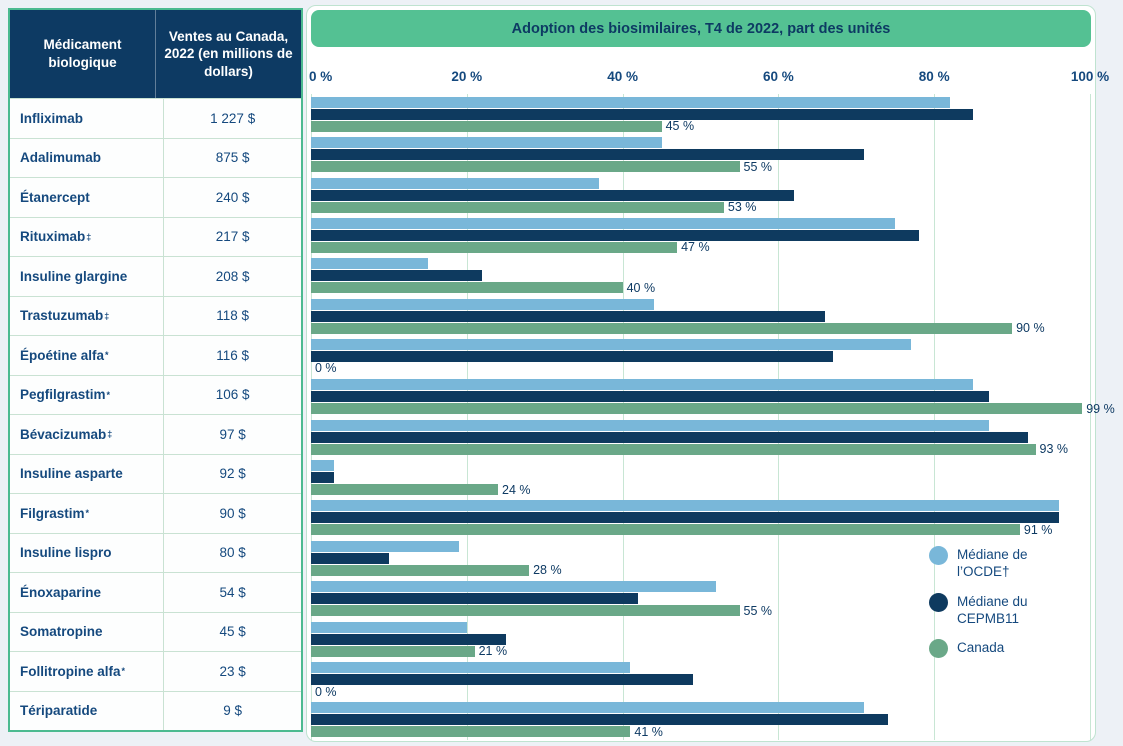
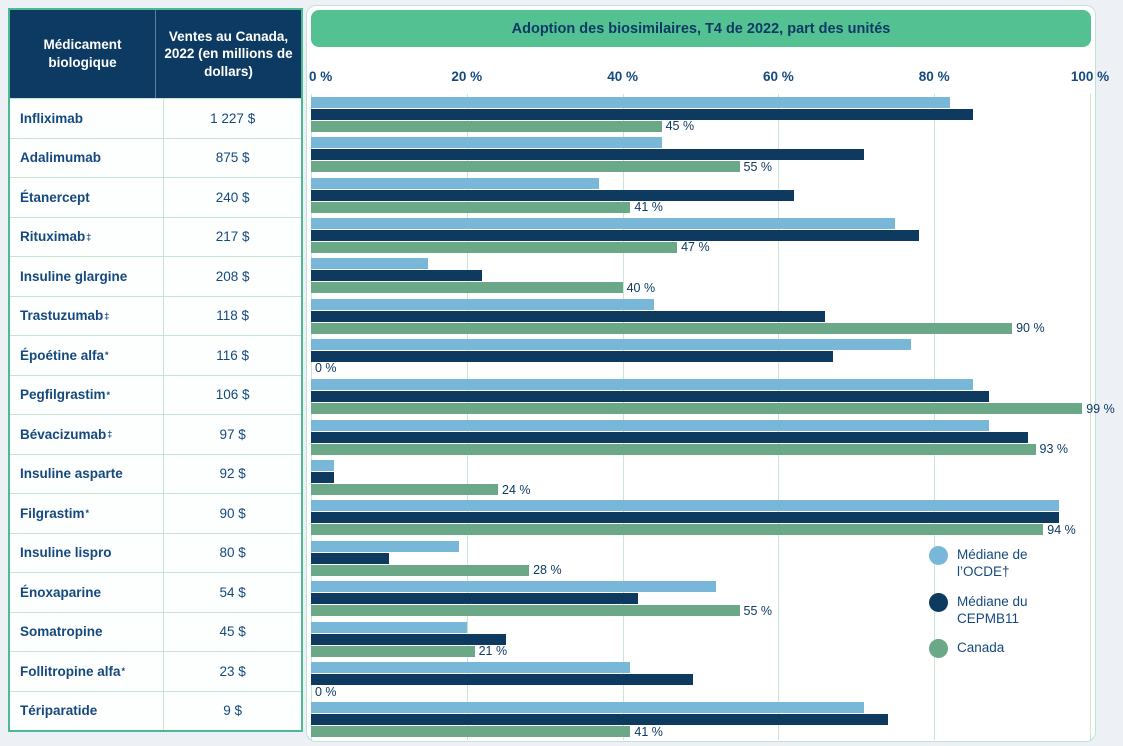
Canada/Étanercept: 53 -> 41
Canada/Filgrastim: 91 -> 94
